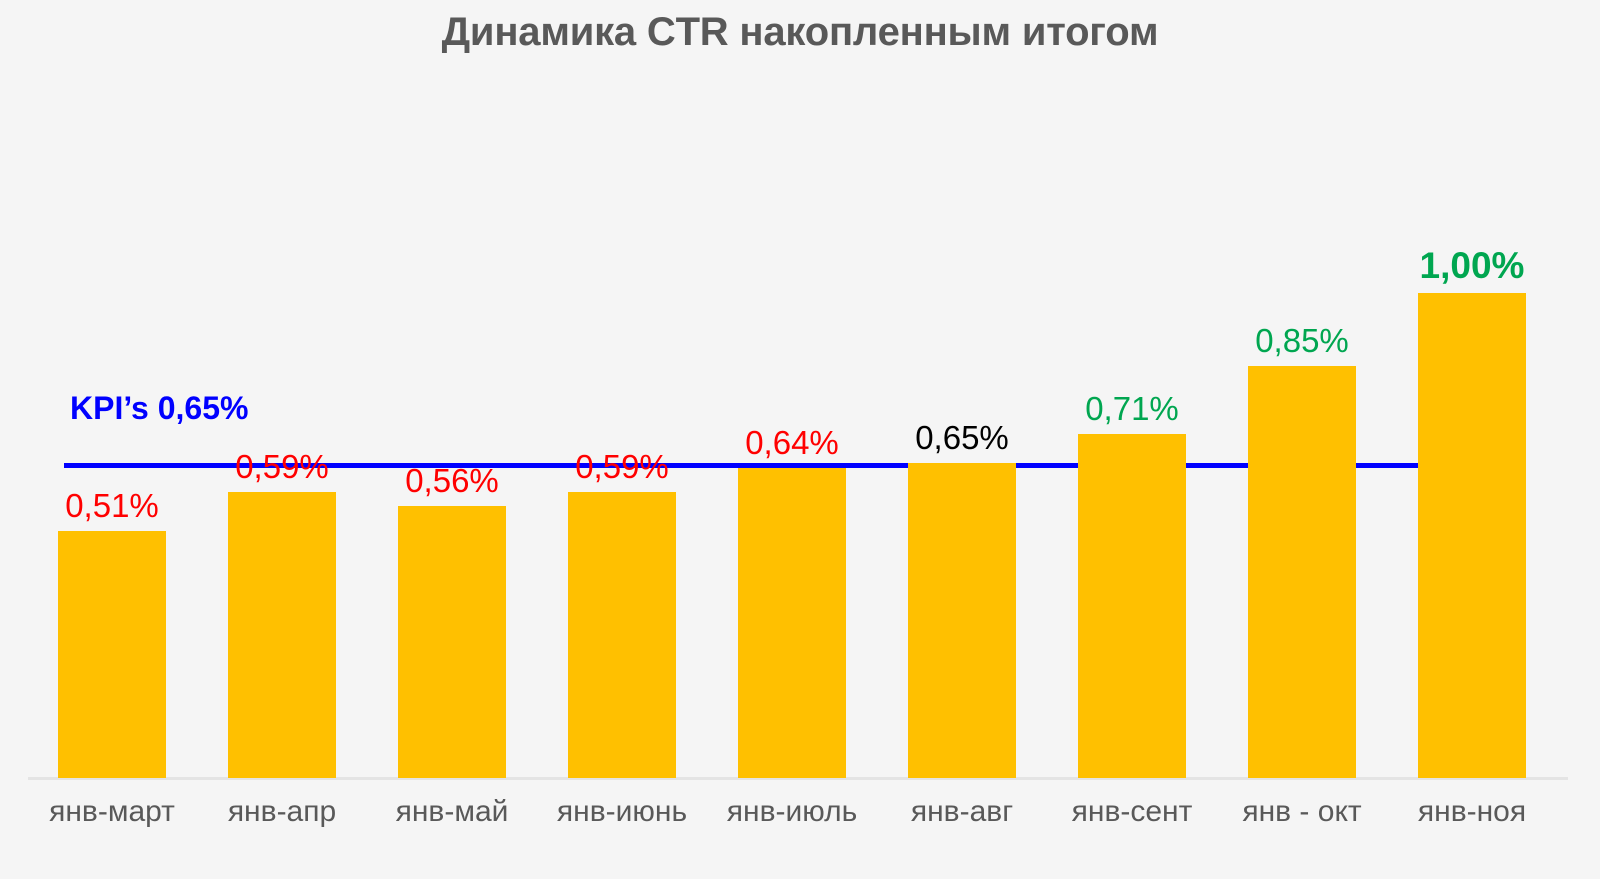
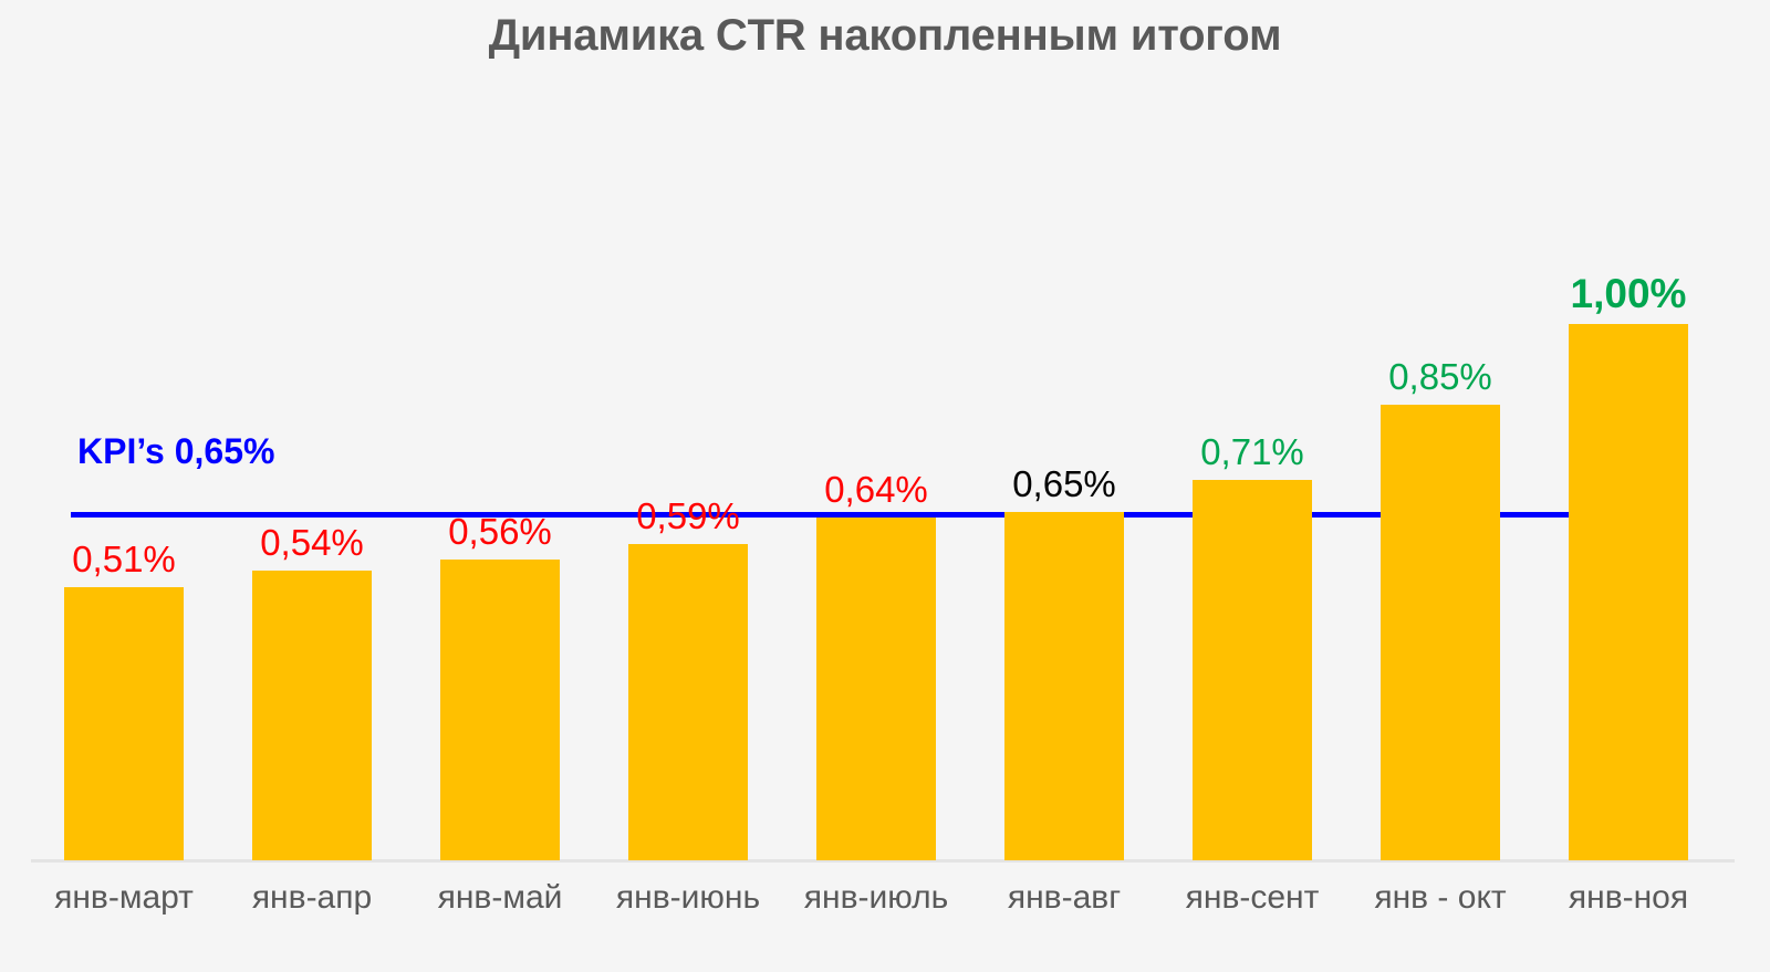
янв-апр: 0,59% -> 0,54%
